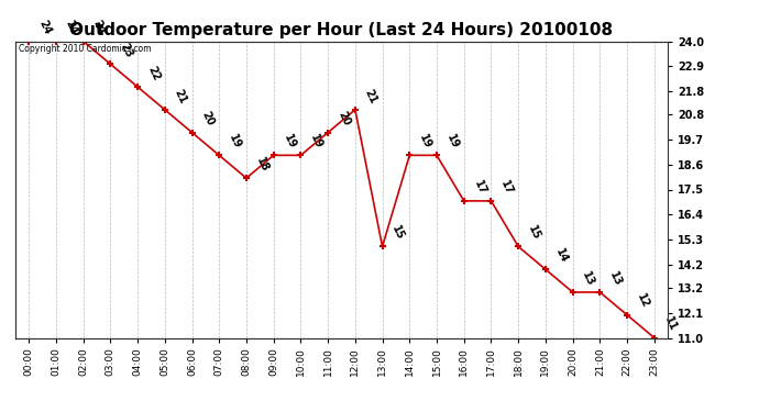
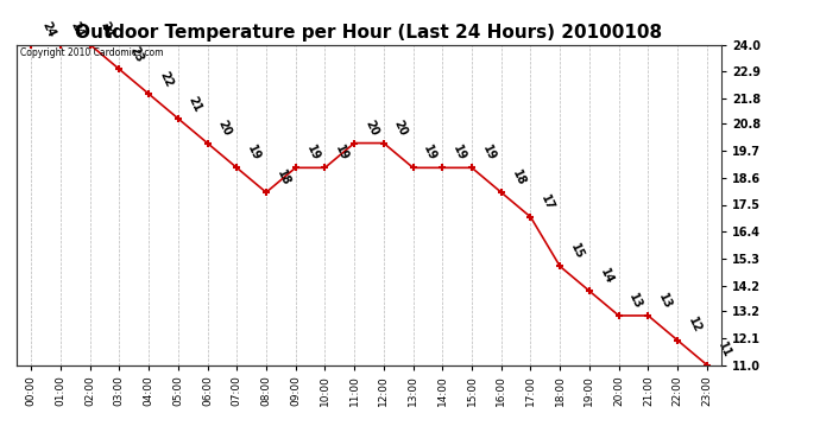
12:00: 21 -> 20
13:00: 15 -> 19
16:00: 17 -> 18
